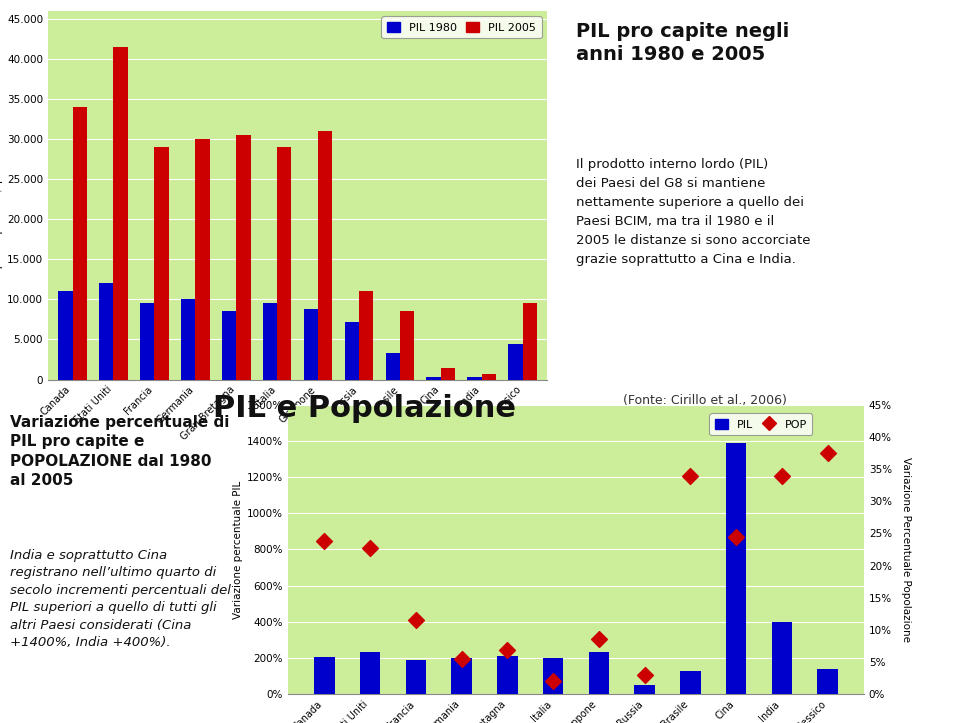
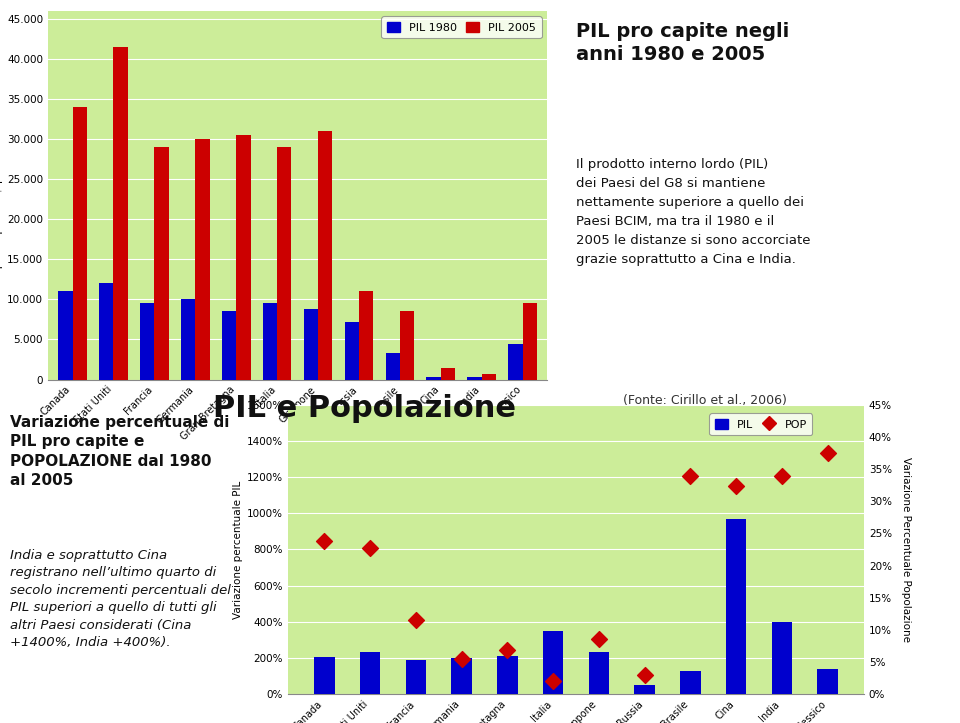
PIL/Italia: 200% -> 350%
PIL/Cina: 1390% -> 970%
POP/Cina: 24.5% -> 32.4%
